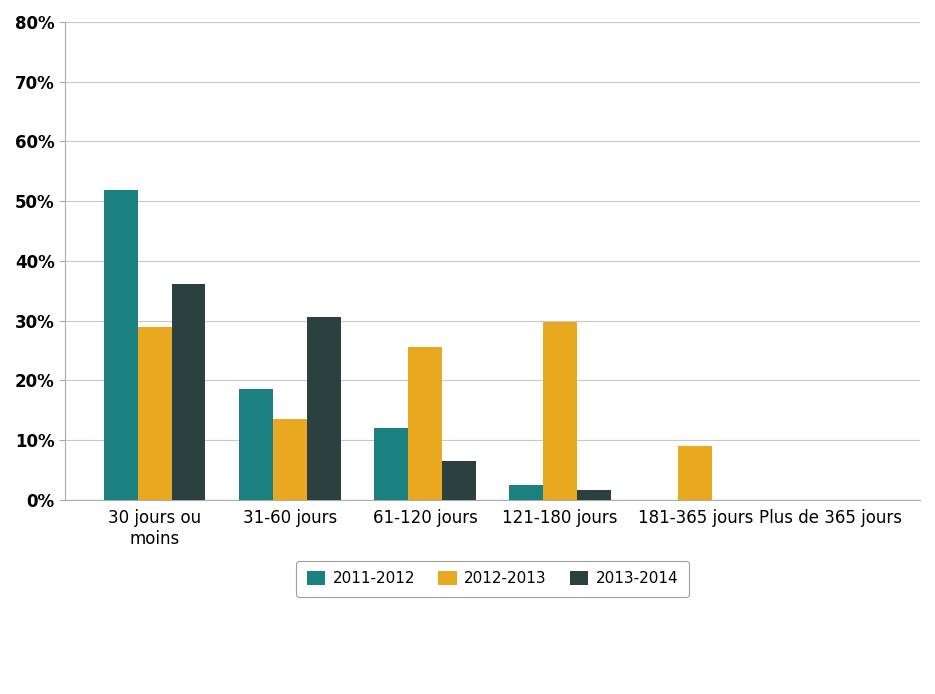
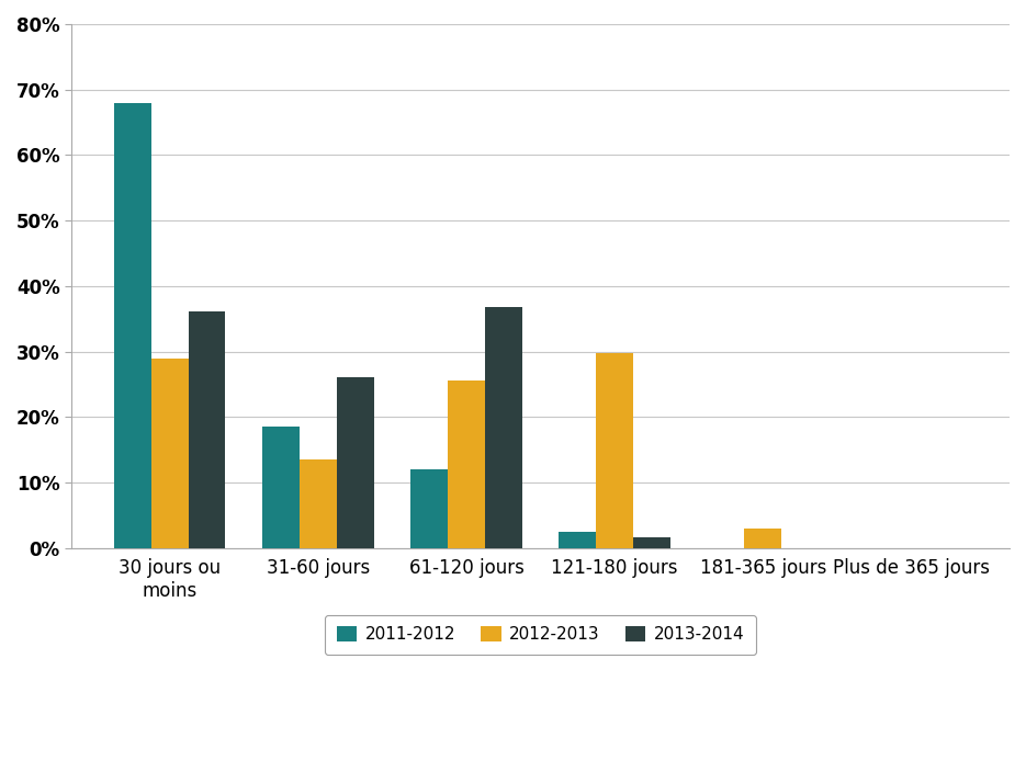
2011-2012/30 jours ou moins: 51.8% -> 68.0%
2013-2014/31-60 jours: 30.6% -> 26.1%
2013-2014/61-120 jours: 6.4% -> 36.8%
2012-2013/181-365 jours: 9.0% -> 3.0%
